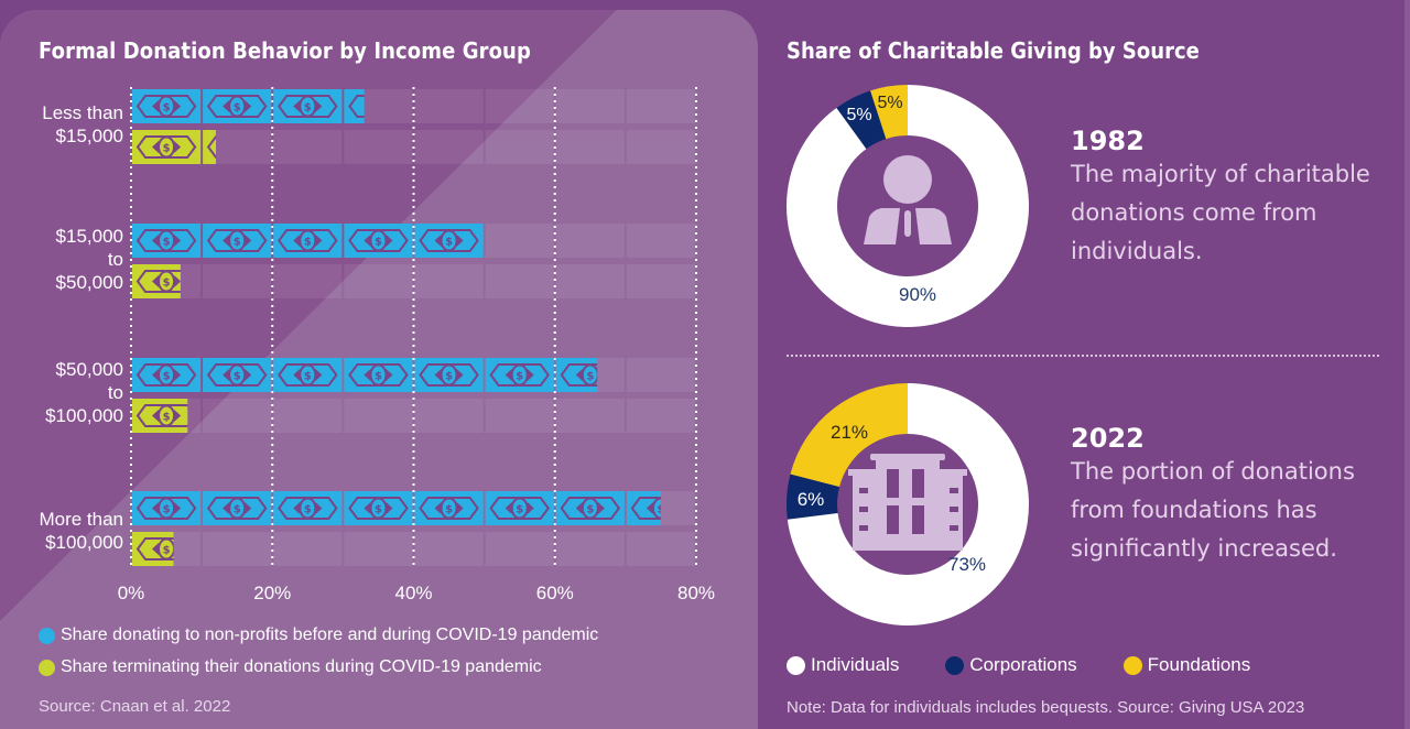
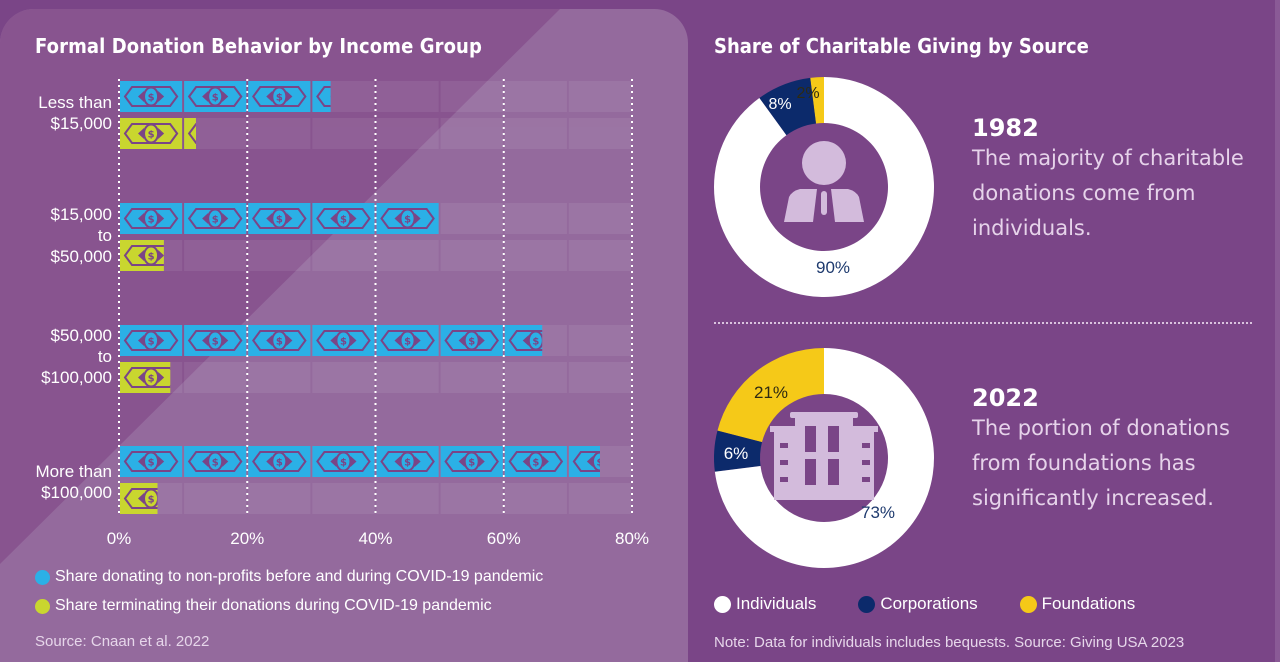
1982/Corporations: 5% -> 8%
1982/Foundations: 5% -> 2%
